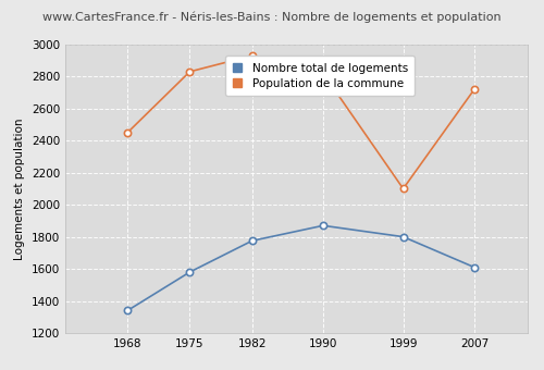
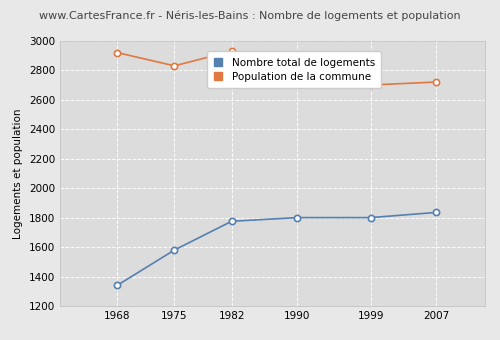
Population de la commune/1968: 2450 -> 2920
Nombre total de logements/1990: 1870 -> 1800
Population de la commune/1999: 2100 -> 2700
Nombre total de logements/2007: 1610 -> 1840
